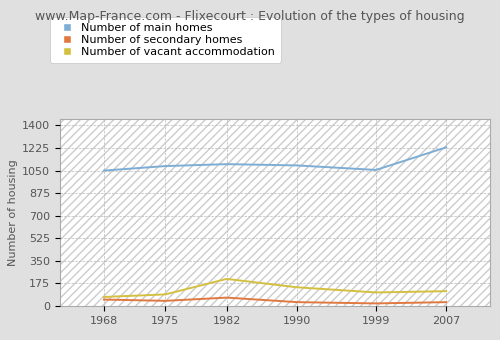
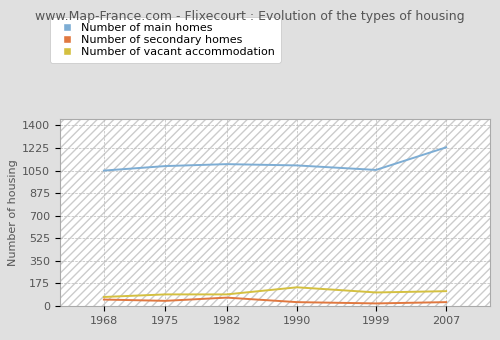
Number of vacant accommodation/1982: 210 -> 90
